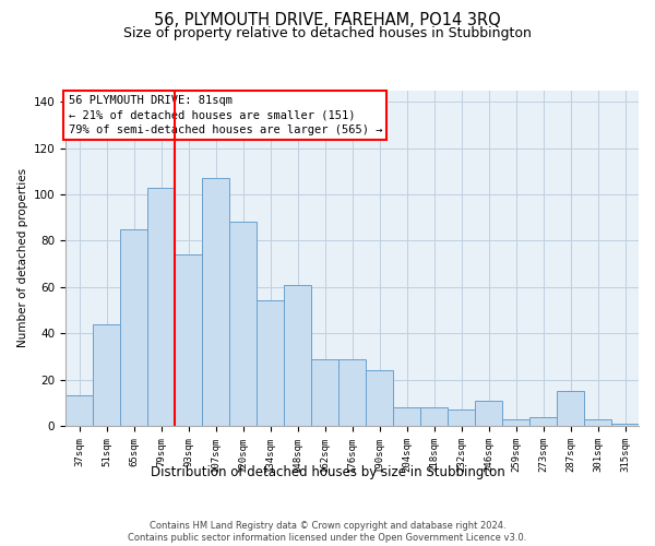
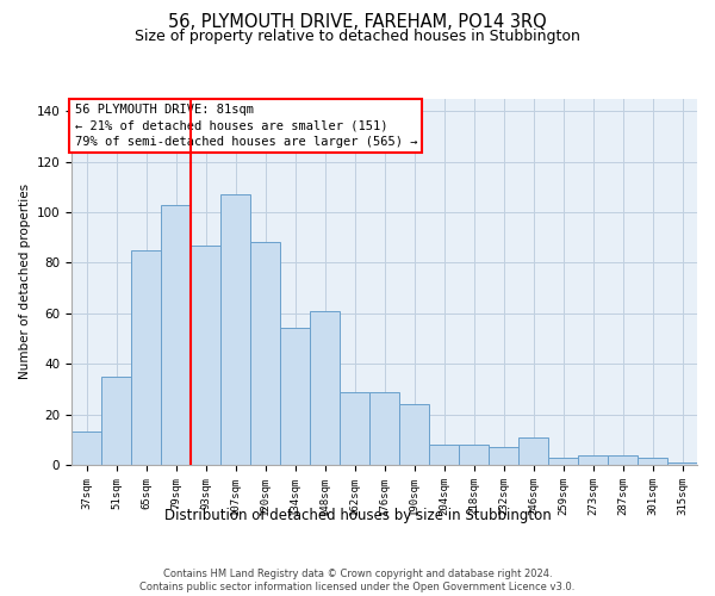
51sqm: 44 -> 35
93sqm: 74 -> 87
287sqm: 15 -> 4
